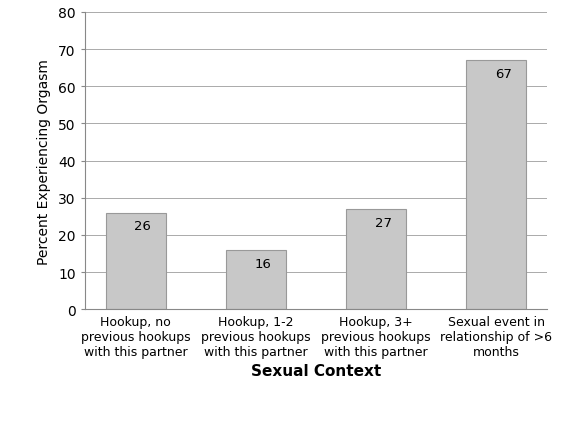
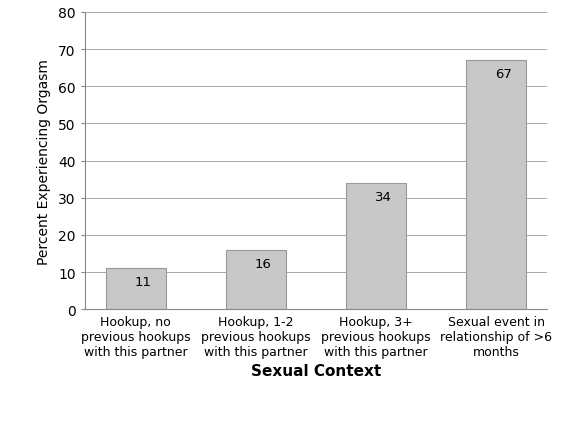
Hookup, no previous hookups with this partner: 26 -> 11
Hookup, 3+ previous hookups with this partner: 27 -> 34
